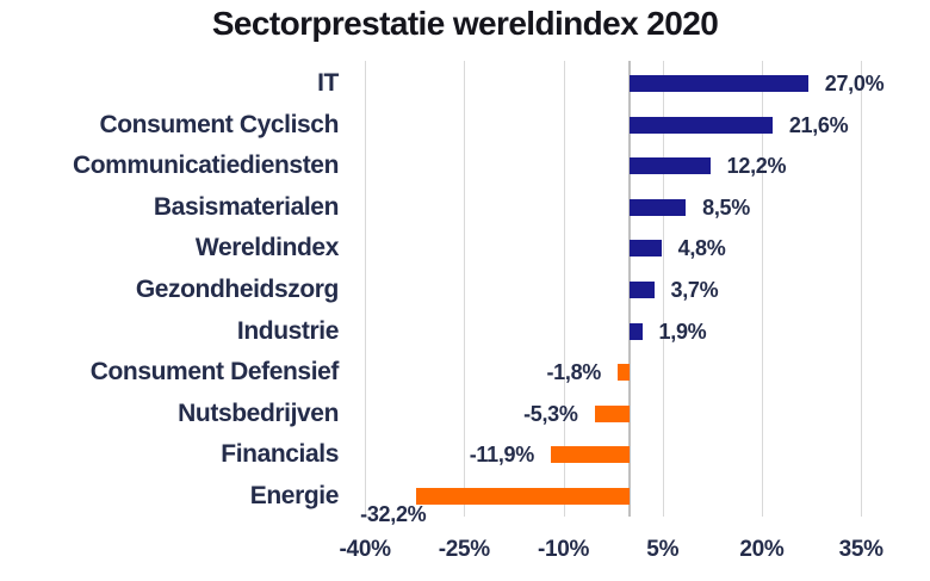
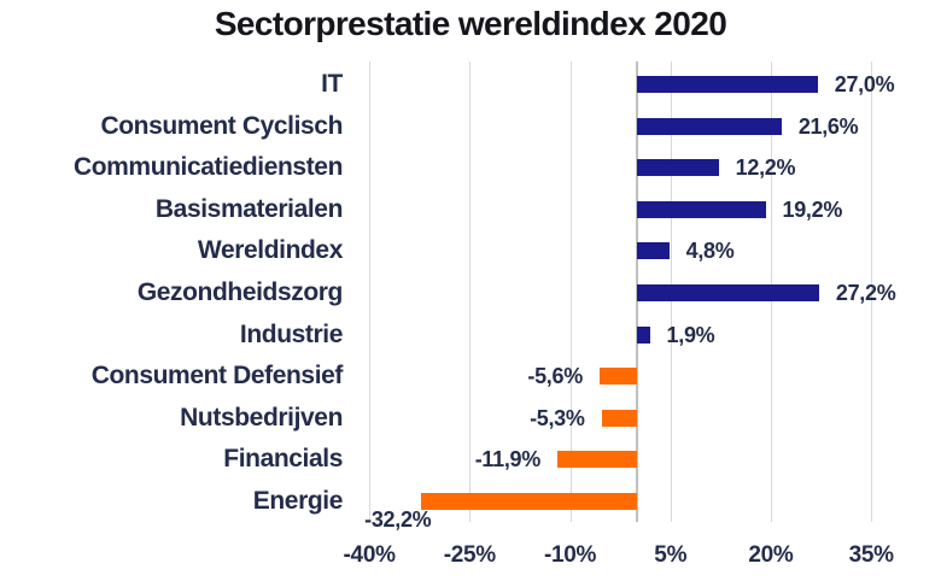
Basismaterialen: 8,5% -> 19,2%
Gezondheidszorg: 3,7% -> 27,2%
Consument Defensief: -1,8% -> -5,6%
